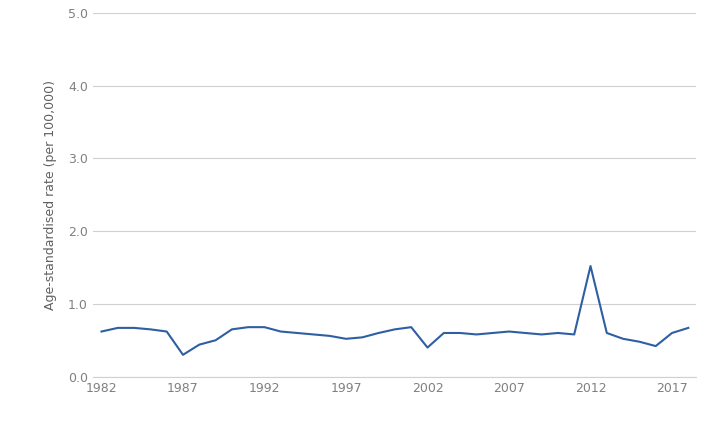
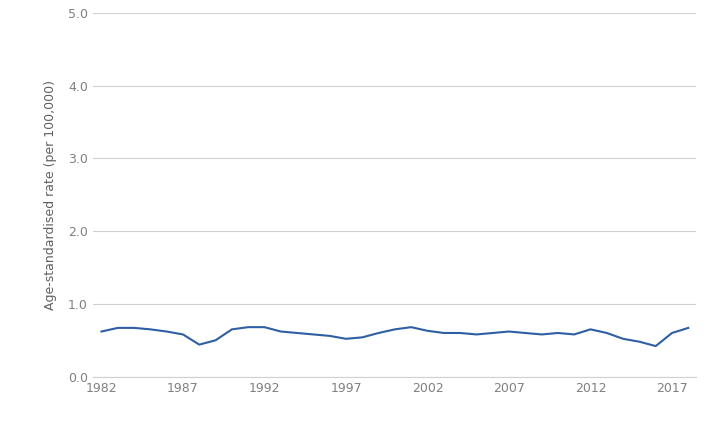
1987: 0.30 -> 0.58
2002: 0.40 -> 0.63
2012: 1.52 -> 0.65
